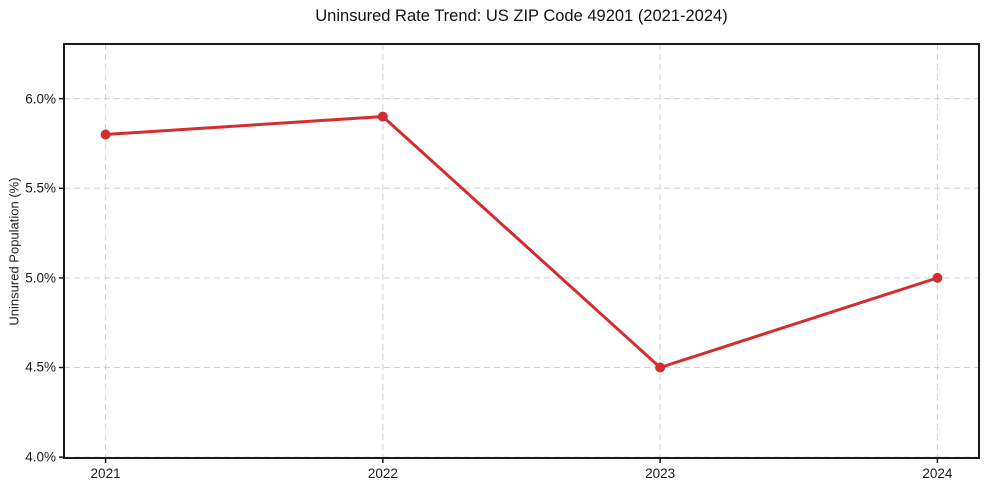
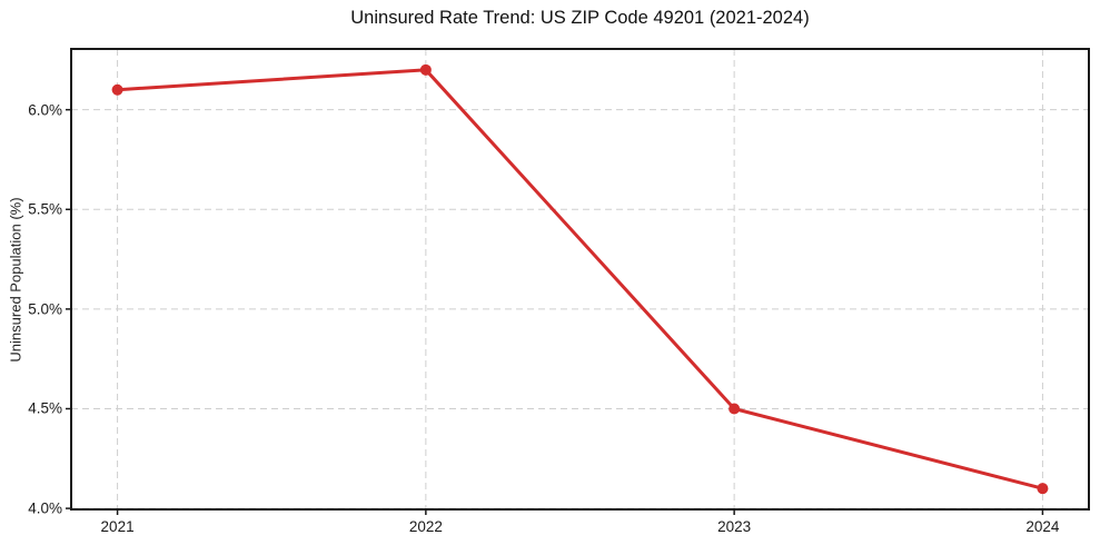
2021: 5.8% -> 6.1%
2022: 5.9% -> 6.2%
2024: 5.0% -> 4.1%
